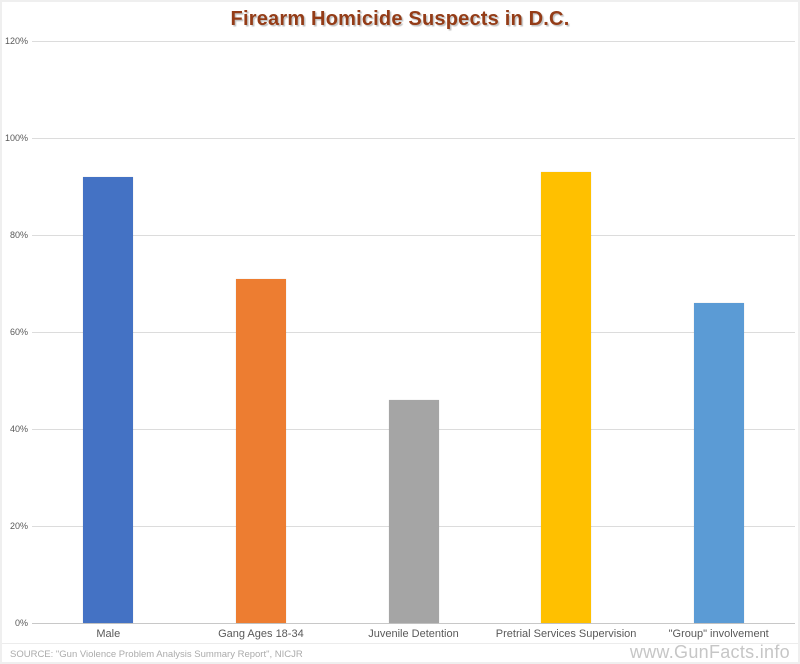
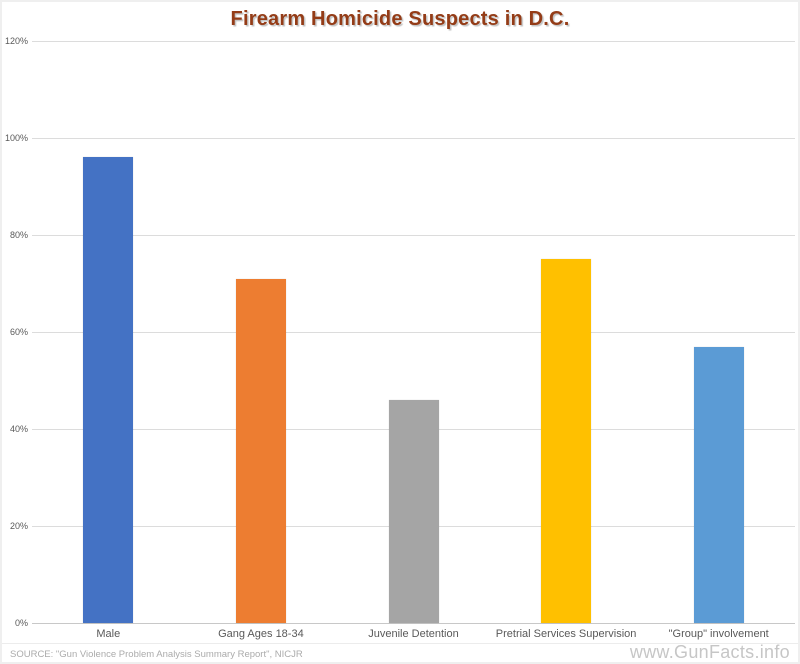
Male: 92% -> 96%
Pretrial Services Supervision: 93% -> 75%
"Group" involvement: 66% -> 57%
